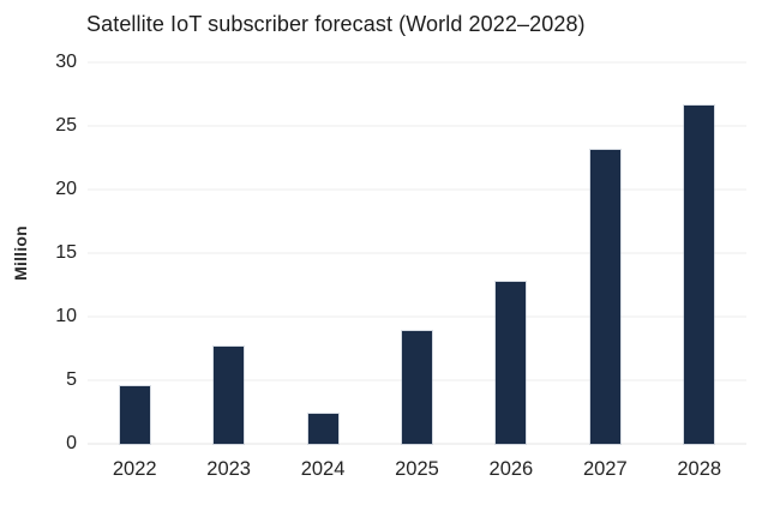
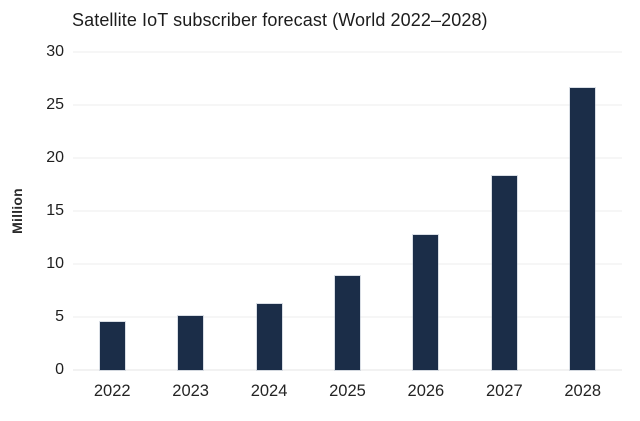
2023: 7.6 -> 5.1
2024: 2.4 -> 6.2
2027: 23.1 -> 18.3
